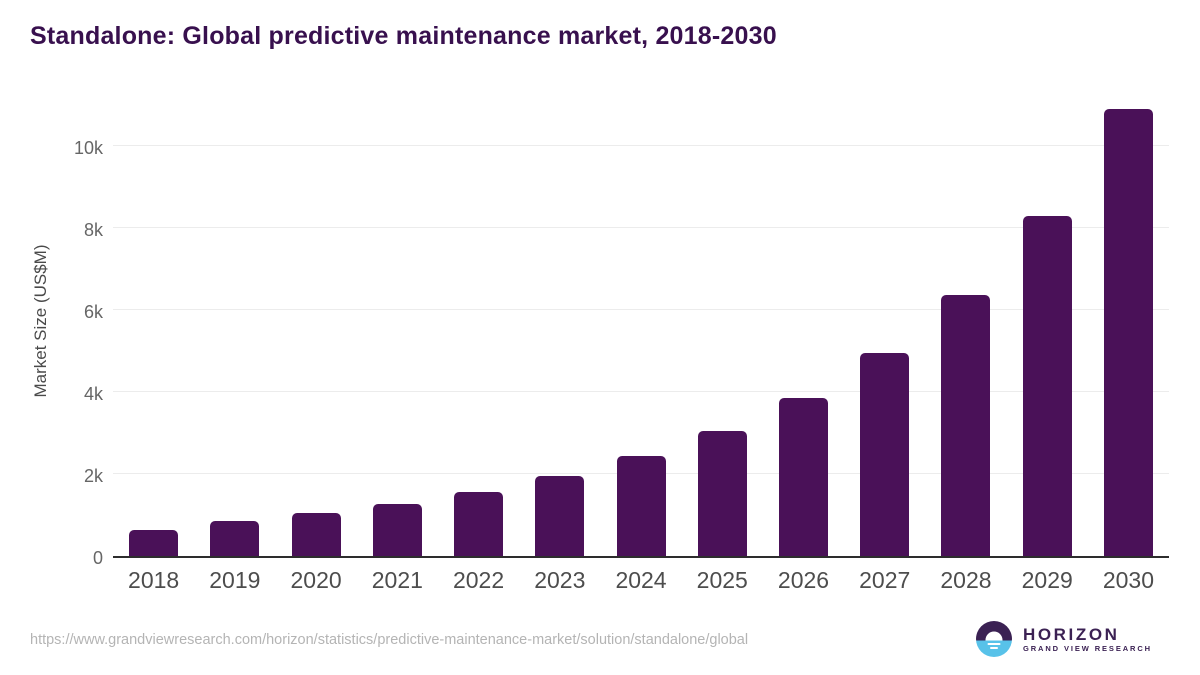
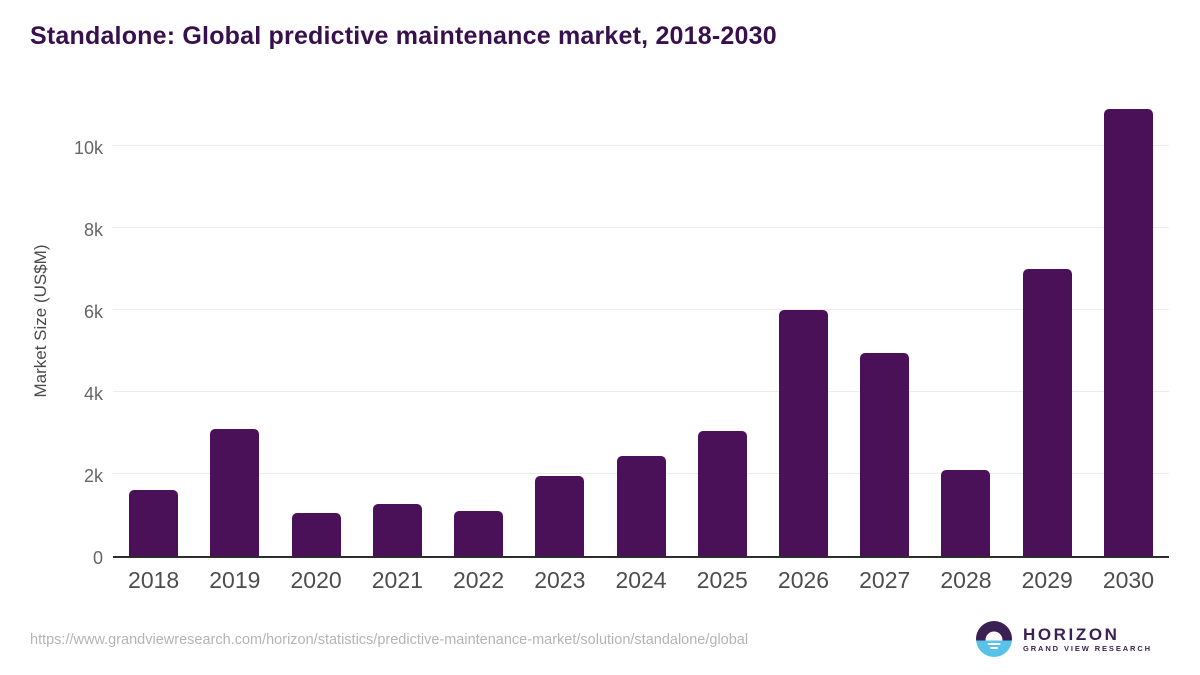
2018: 0.6k -> 1.6k
2019: 0.9k -> 3.1k
2022: 1.6k -> 1.1k
2026: 3.8k -> 6.0k
2028: 6.4k -> 2.1k
2029: 8.3k -> 7.0k
